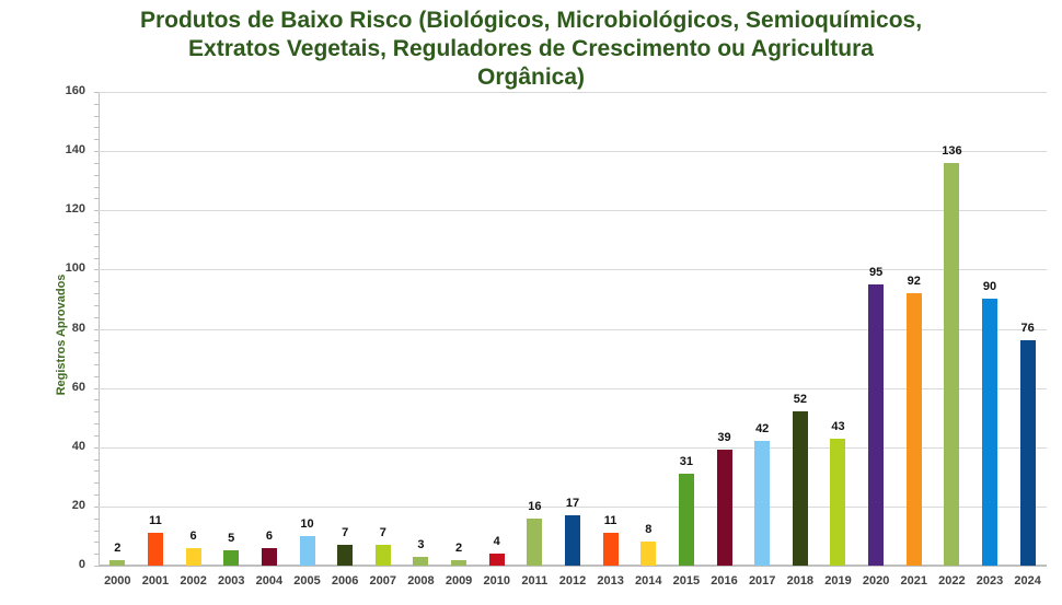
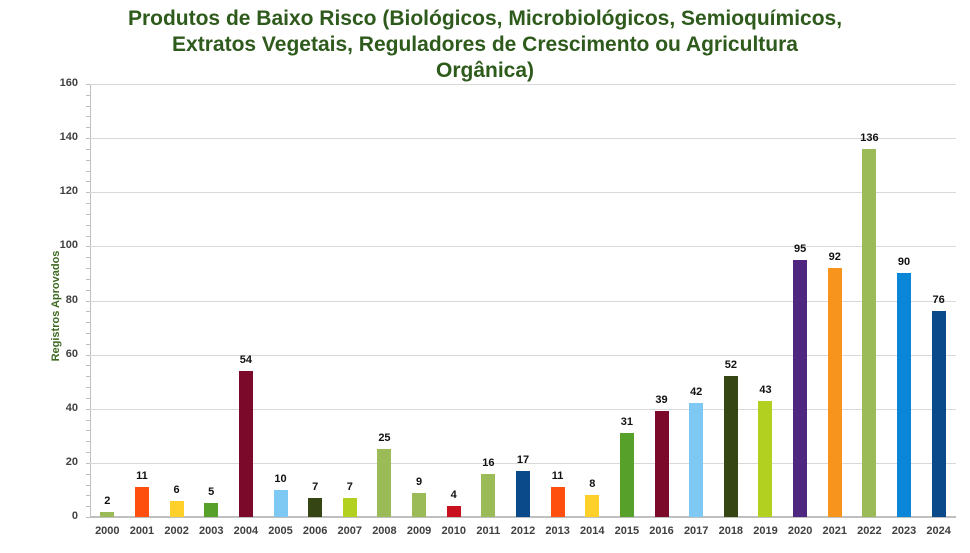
2004: 6 -> 54
2008: 3 -> 25
2009: 2 -> 9
